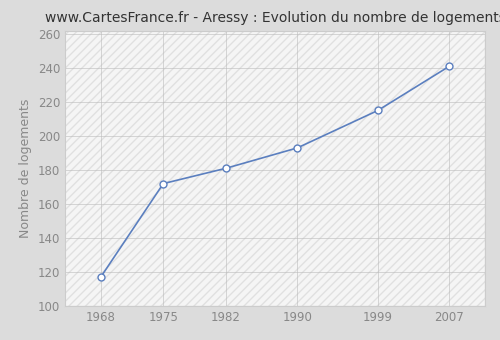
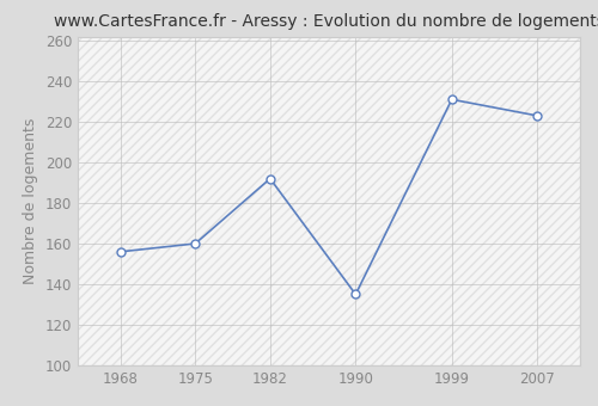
1968: 117 -> 156
1975: 172 -> 160
1982: 181 -> 192
1990: 193 -> 135
1999: 215 -> 231
2007: 241 -> 223
